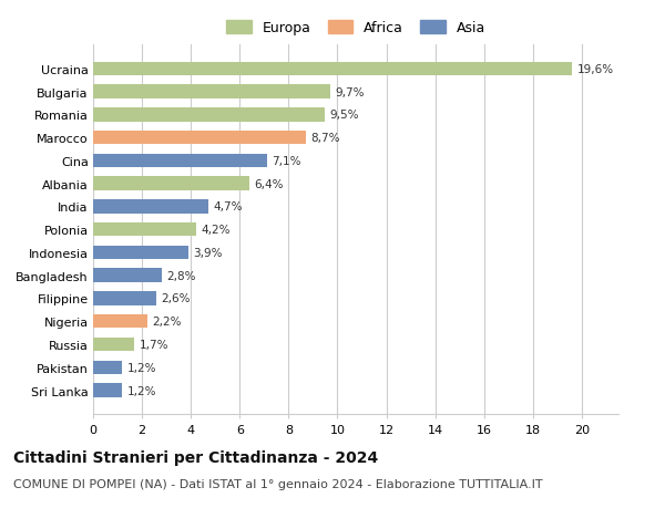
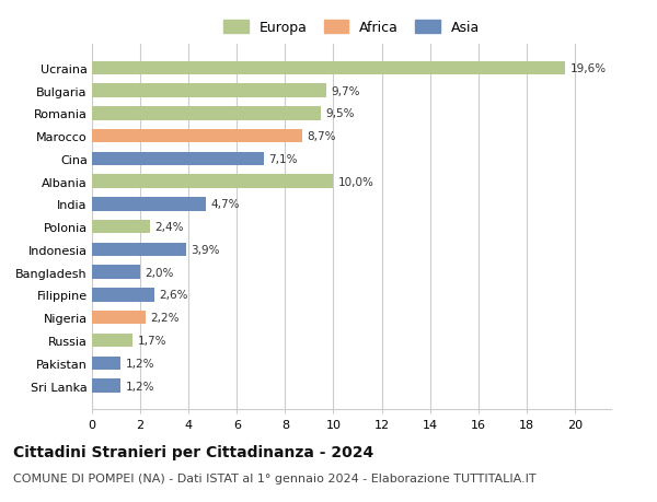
Albania: 6,4% -> 10,0%
Polonia: 4,2% -> 2,4%
Bangladesh: 2,8% -> 2,0%
